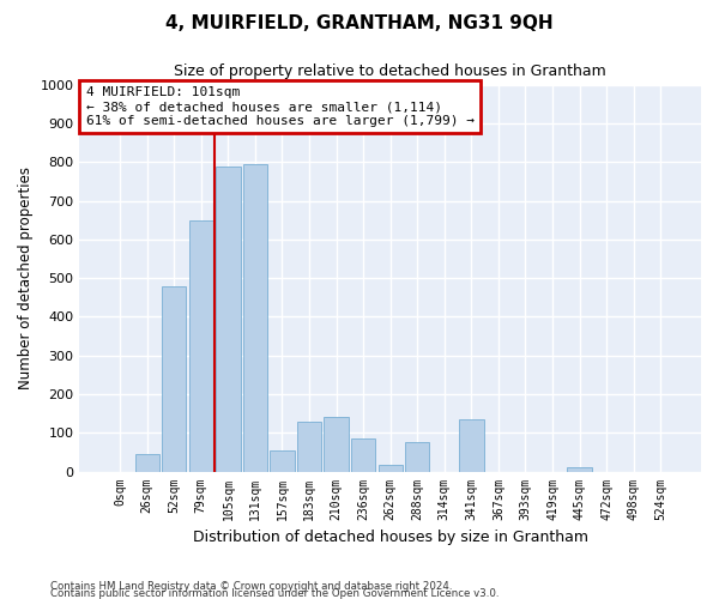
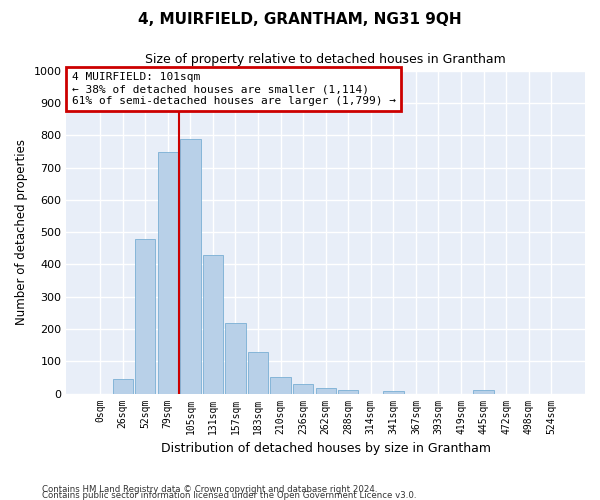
79sqm: 650 -> 750
131sqm: 795 -> 430
157sqm: 55 -> 220
210sqm: 140 -> 52
236sqm: 85 -> 30
288sqm: 75 -> 12
341sqm: 135 -> 8
